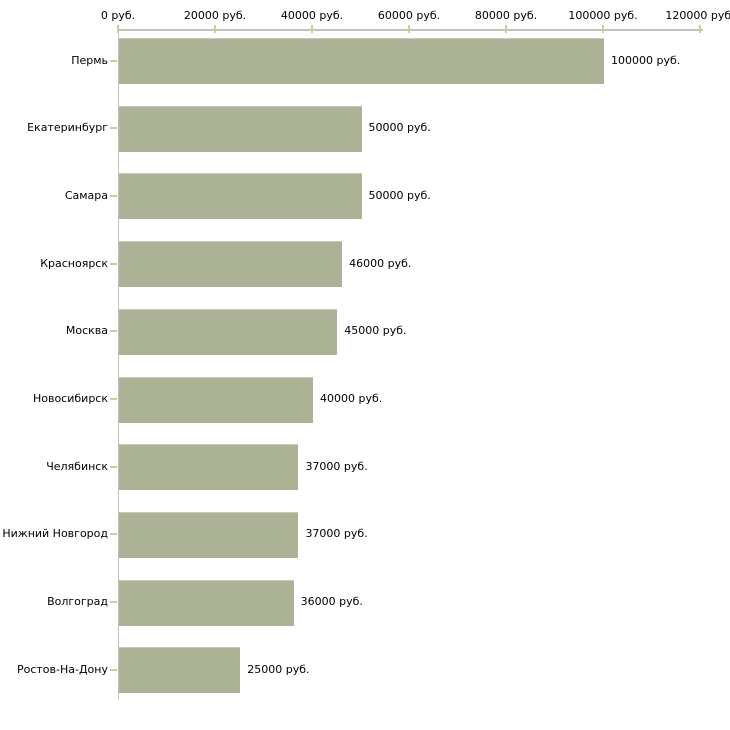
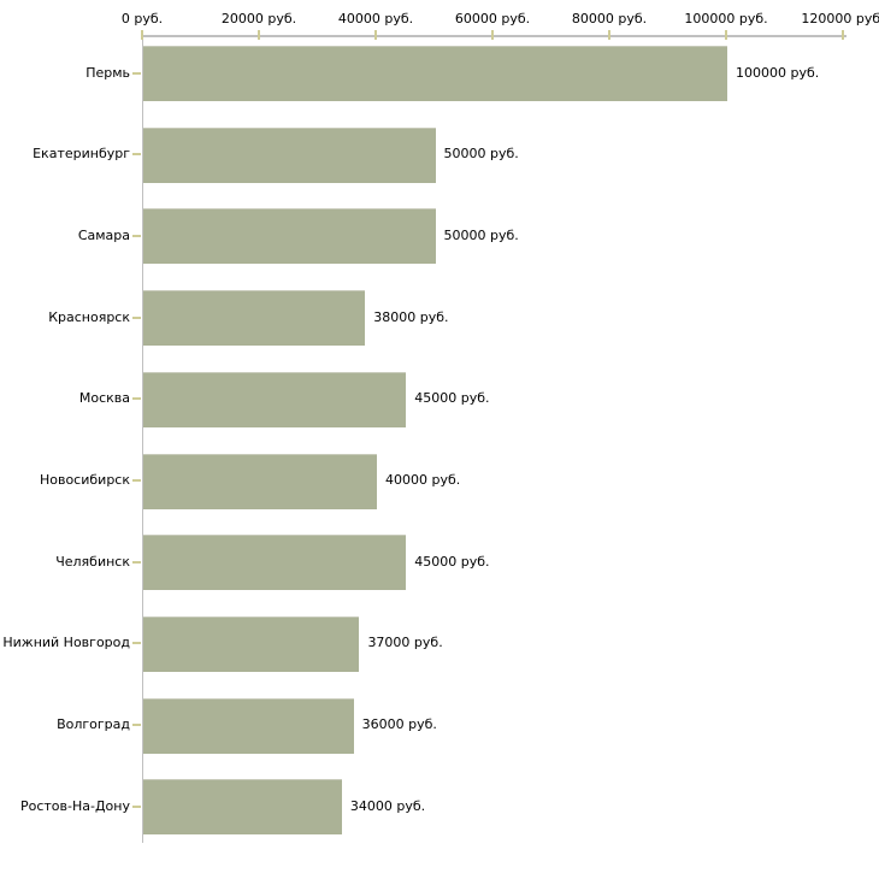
Красноярск: 46000 -> 38000
Челябинск: 37000 -> 45000
Ростов-На-Дону: 25000 -> 34000
